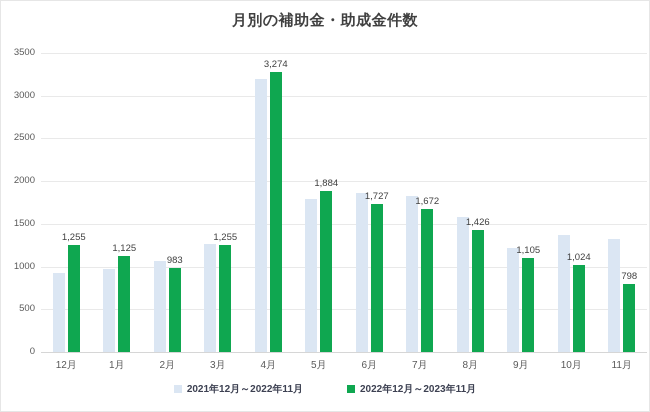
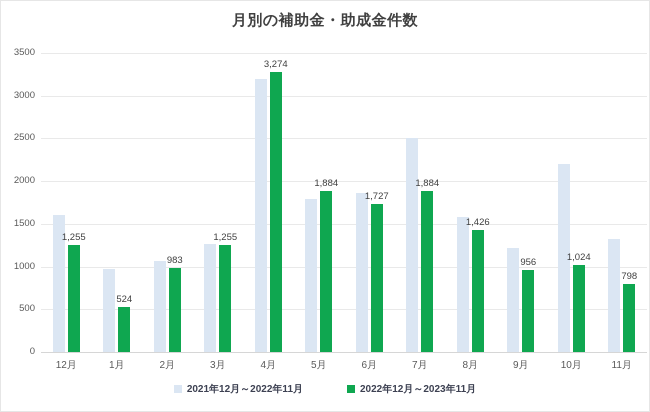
2021年12月～2022年11月/12月: 900 -> 1600
2022年12月～2023年11月/1月: 1,125 -> 524
2021年12月～2022年11月/7月: 1800 -> 2500
2022年12月～2023年11月/7月: 1,672 -> 1,884
2022年12月～2023年11月/9月: 1,105 -> 956
2021年12月～2022年11月/10月: 1400 -> 2200
